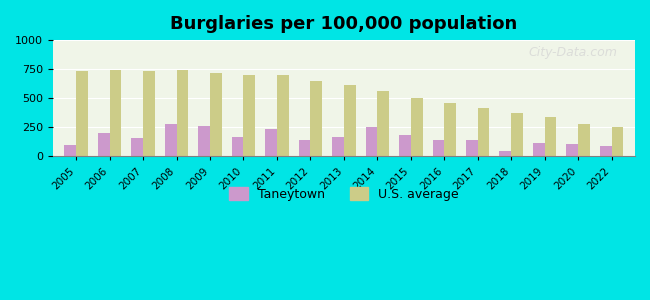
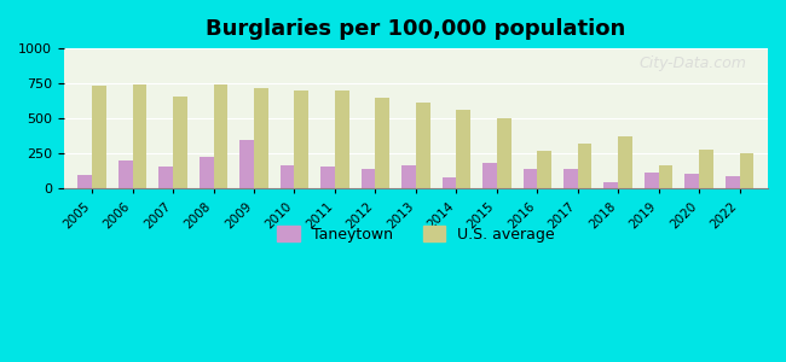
U.S. average/2007: 740 -> 660
Taneytown/2008: 280 -> 230
Taneytown/2009: 260 -> 350
Taneytown/2011: 240 -> 160
Taneytown/2014: 250 -> 80
U.S. average/2016: 460 -> 270
U.S. average/2017: 420 -> 320
U.S. average/2019: 340 -> 170
